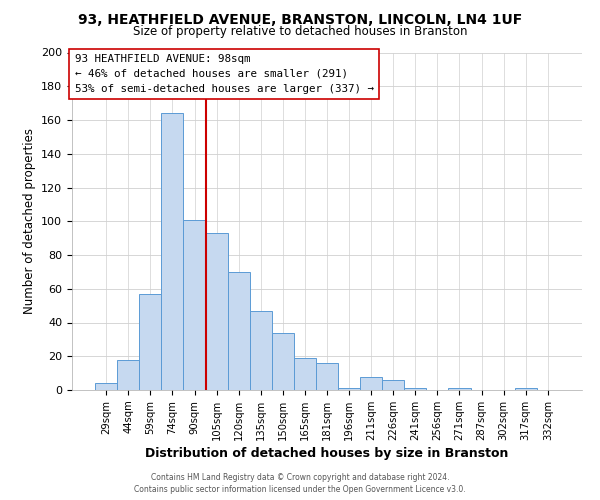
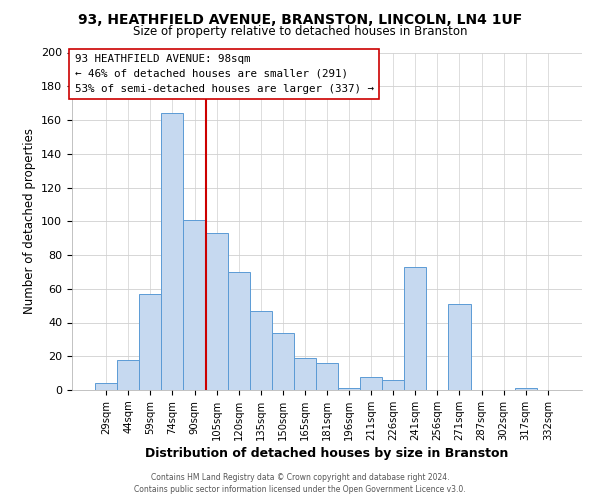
241sqm: 1 -> 73
271sqm: 1 -> 51
